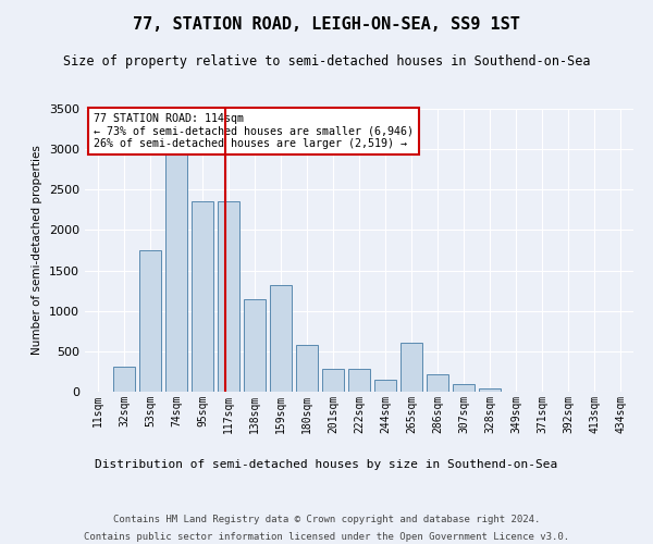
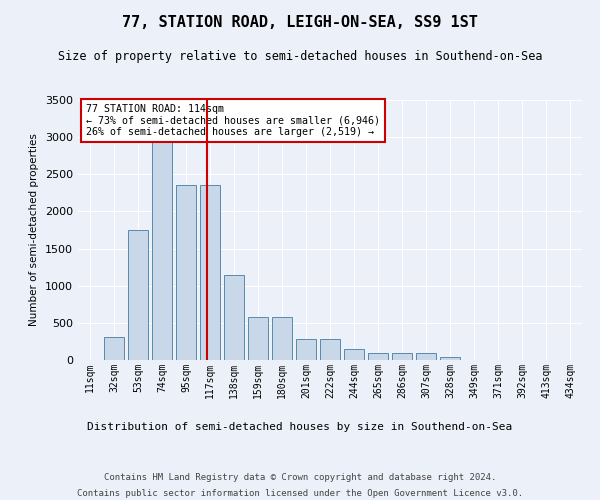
159sqm: 1320 -> 580
265sqm: 600 -> 100
286sqm: 220 -> 90
